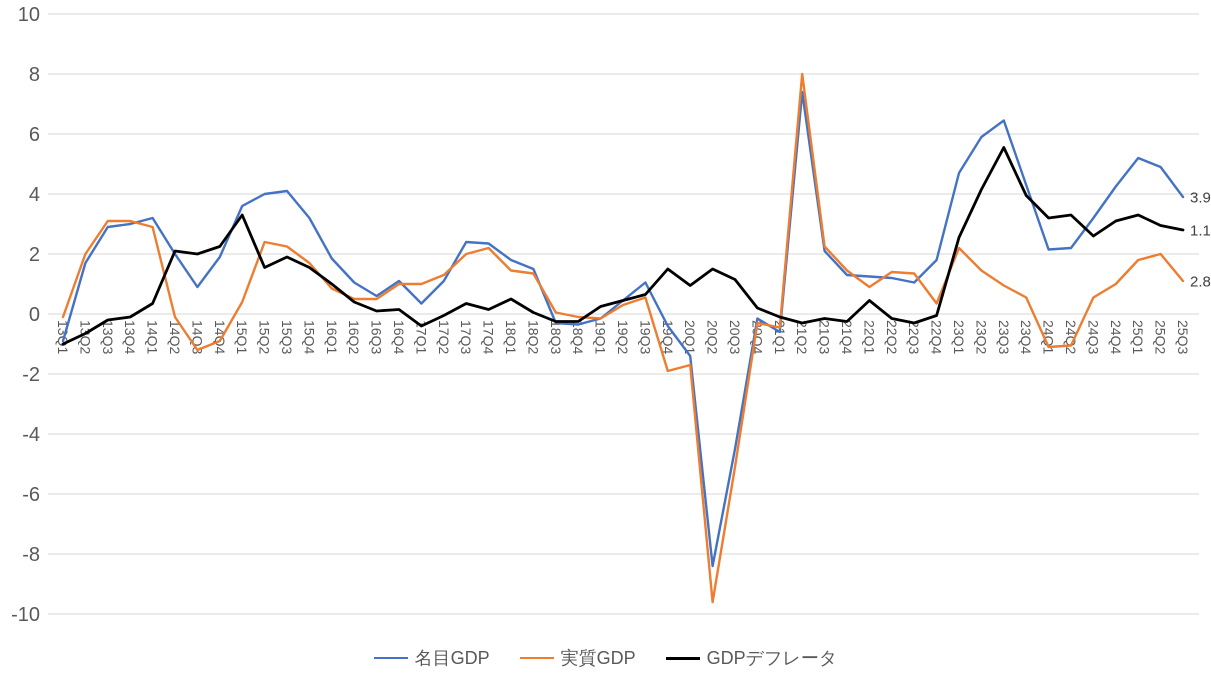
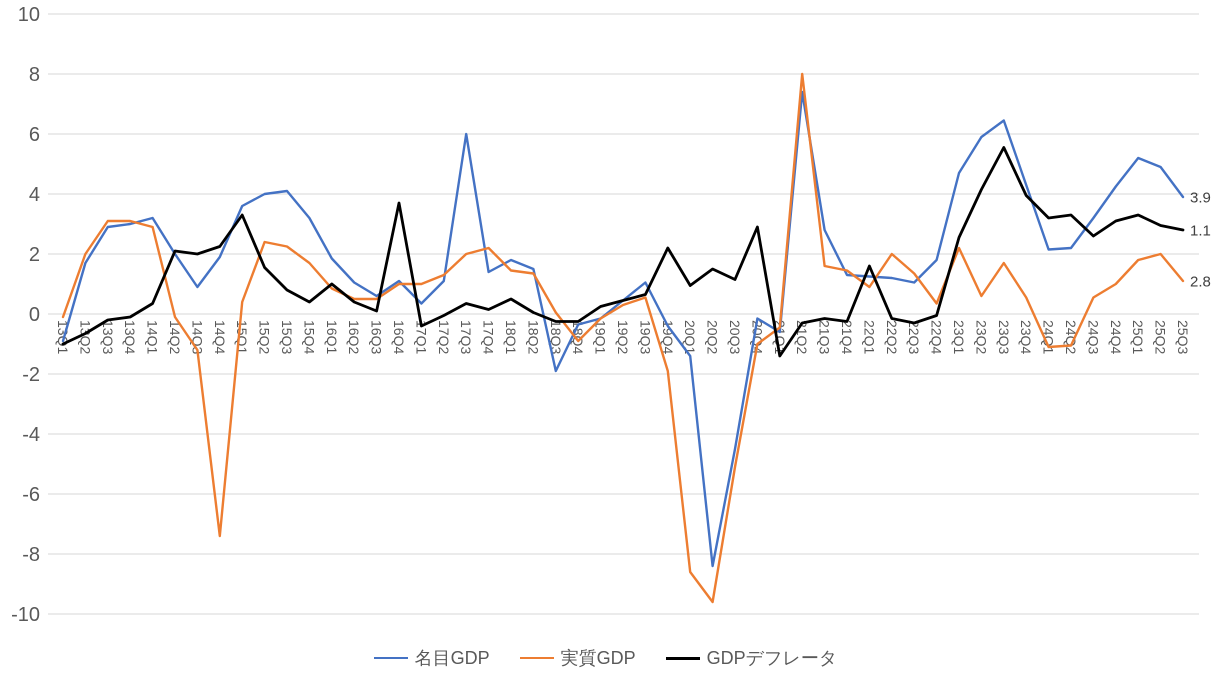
実質GDP/14Q4: -0.9 -> -7.4
GDPデフレータ/15Q3: 1.9 -> 0.8
GDPデフレータ/15Q4: 1.6 -> 0.4
GDPデフレータ/16Q4: 0.1 -> 3.7
名目GDP/17Q3: 2.4 -> 6.0
名目GDP/17Q4: 2.4 -> 1.4
名目GDP/18Q3: -0.3 -> -1.9
実質GDP/18Q4: -0.1 -> -0.9
GDPデフレータ/19Q4: 1.5 -> 2.2
実質GDP/20Q1: -1.7 -> -8.6
実質GDP/20Q4: -0.3 -> -1.0
GDPデフレータ/20Q4: 0.2 -> 2.9
GDPデフレータ/21Q1: -0.1 -> -1.4
名目GDP/21Q3: 2.1 -> 2.8
実質GDP/21Q3: 2.2 -> 1.6
GDPデフレータ/22Q1: 0.5 -> 1.6
実質GDP/22Q2: 1.4 -> 2.0
実質GDP/23Q2: 1.4 -> 0.6
実質GDP/23Q3: 0.9 -> 1.7
